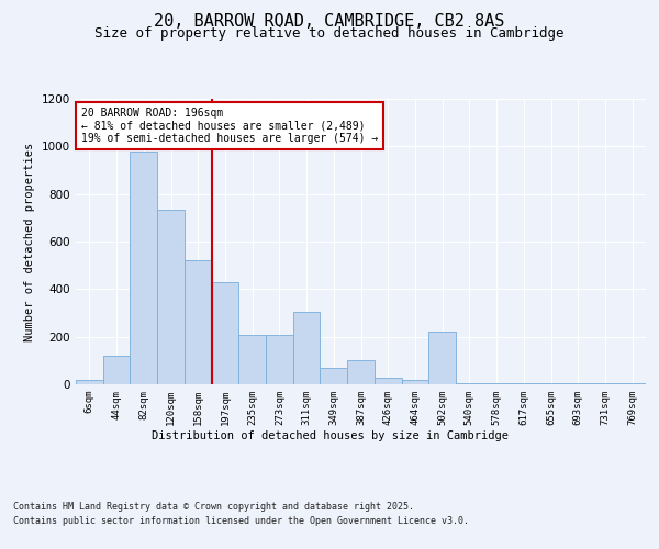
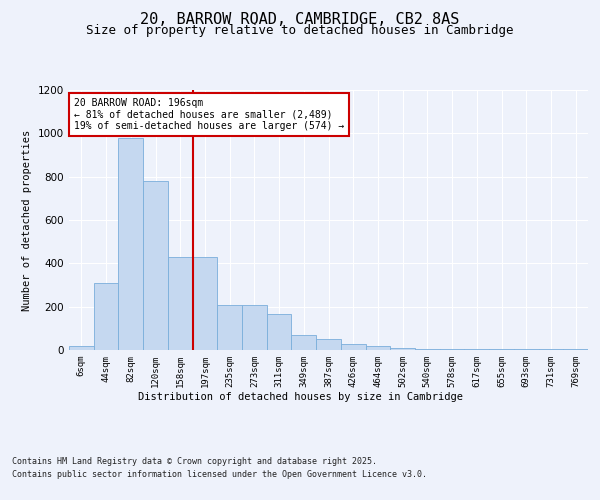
44sqm: 120 -> 310
120sqm: 735 -> 780
158sqm: 520 -> 430
311sqm: 305 -> 165
387sqm: 100 -> 50
502sqm: 220 -> 8
